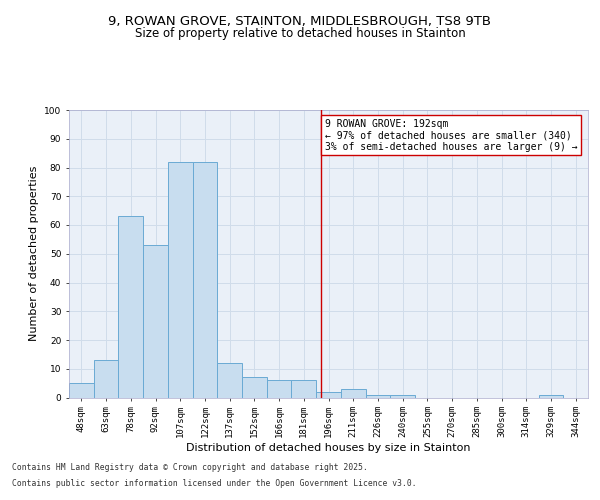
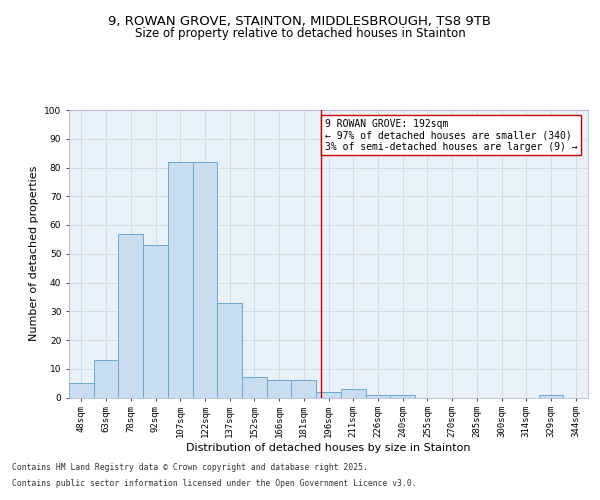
78sqm: 63 -> 57
137sqm: 12 -> 33
